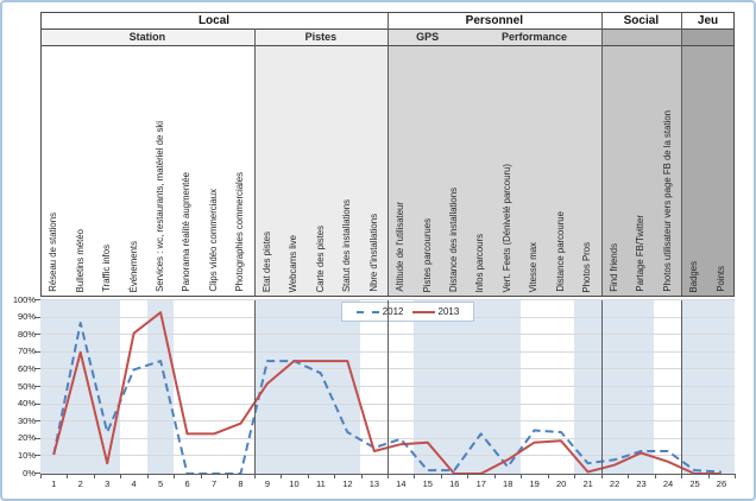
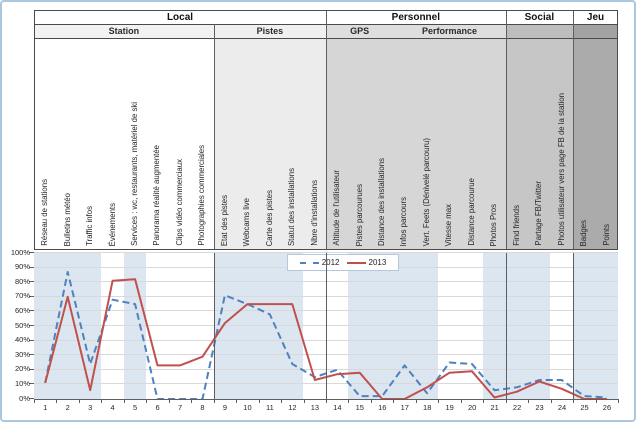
2012/Événements: 60% -> 68%
2013/Services : wc, restaurants, matériel de ski: 93% -> 82%
2012/Etat des pistes: 65% -> 71%
